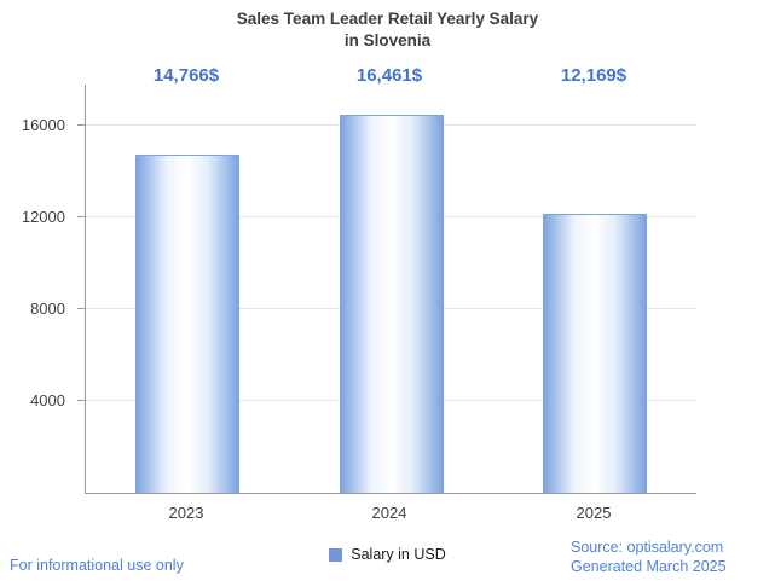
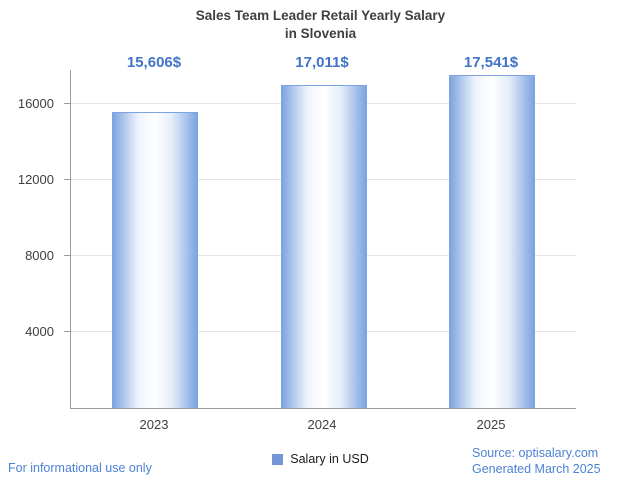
2023: 14,766 -> 15,606
2024: 16,461 -> 17,011
2025: 12,169 -> 17,541
